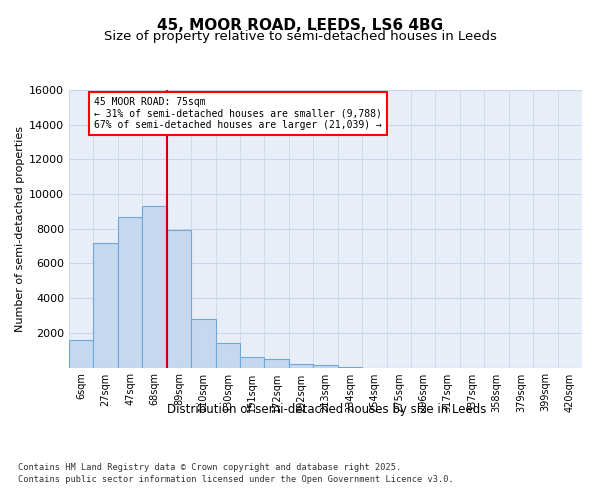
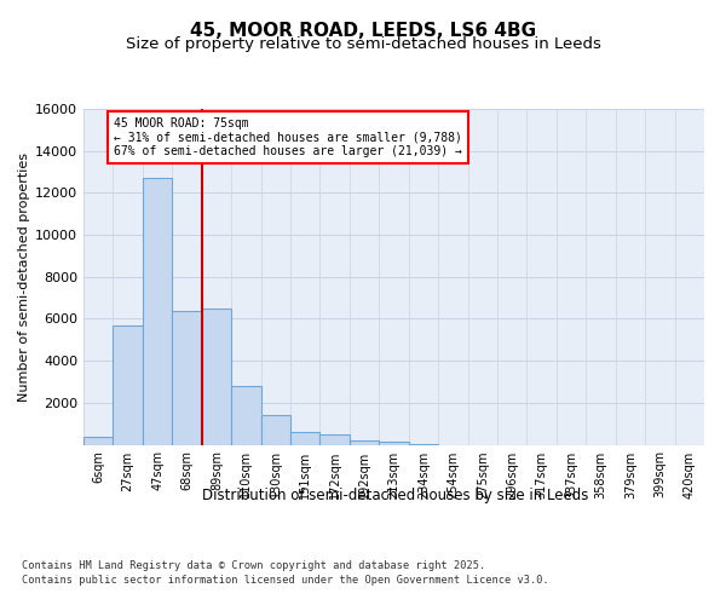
6sqm: 1600 -> 400
27sqm: 7200 -> 5700
47sqm: 8700 -> 12700
68sqm: 9300 -> 6400
89sqm: 7900 -> 6500
